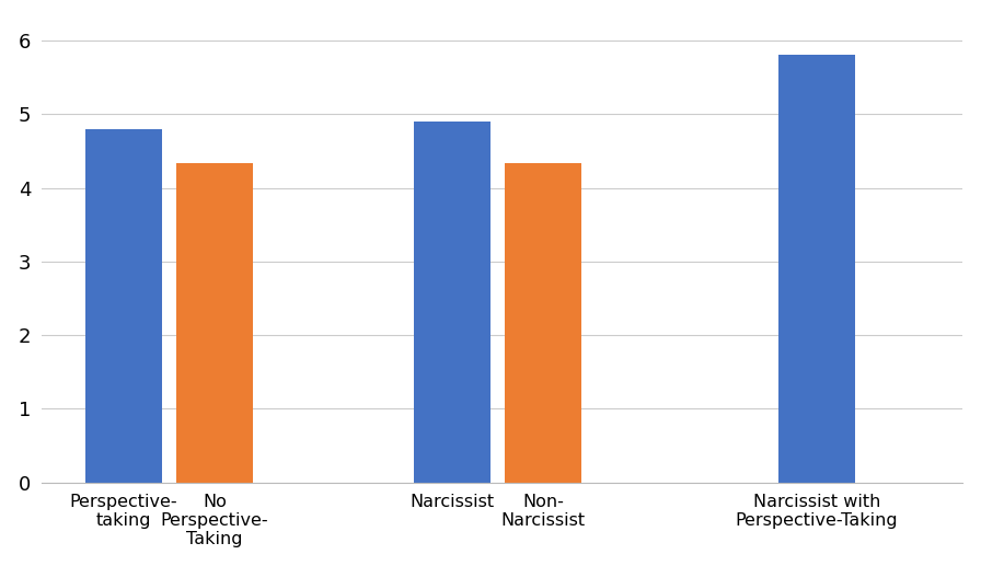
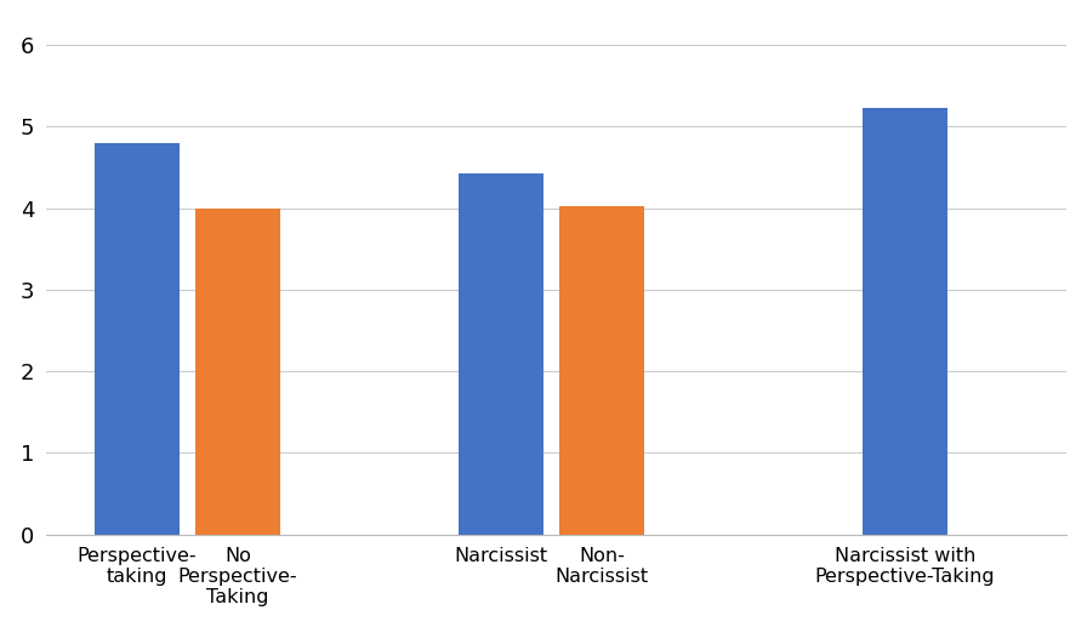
No Perspective- Taking: 4.33 -> 4.00
Narcissist: 4.90 -> 4.42
Non- Narcissist: 4.33 -> 4.02
Narcissist with Perspective-Taking: 5.80 -> 5.22
